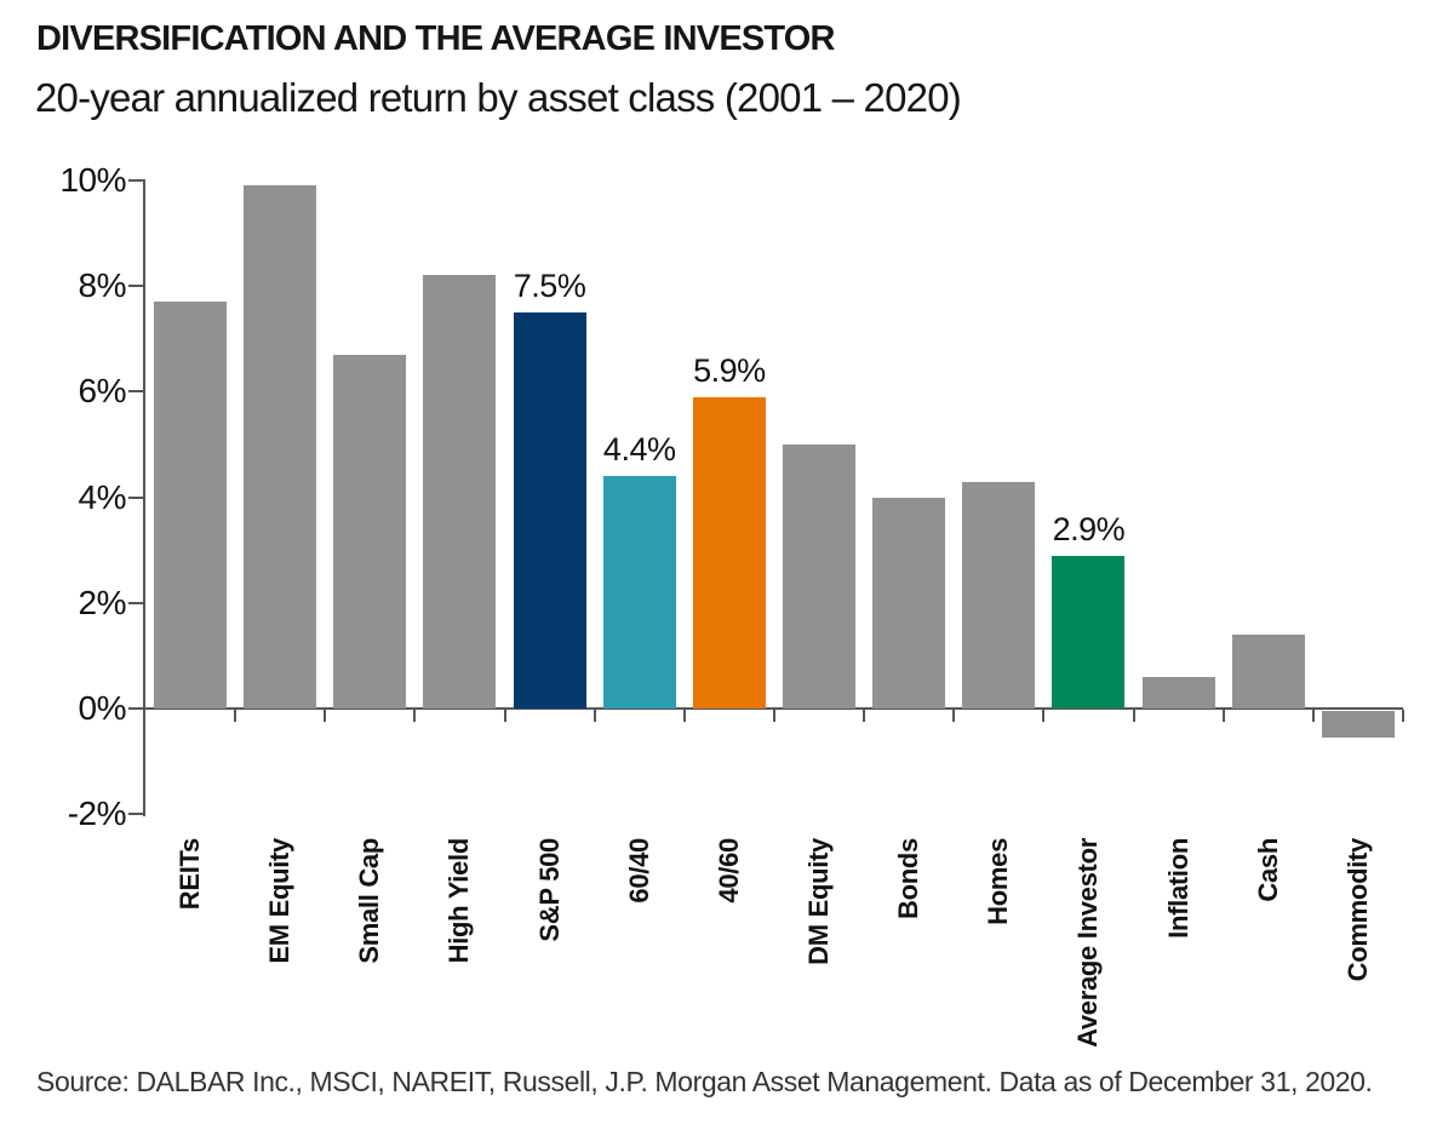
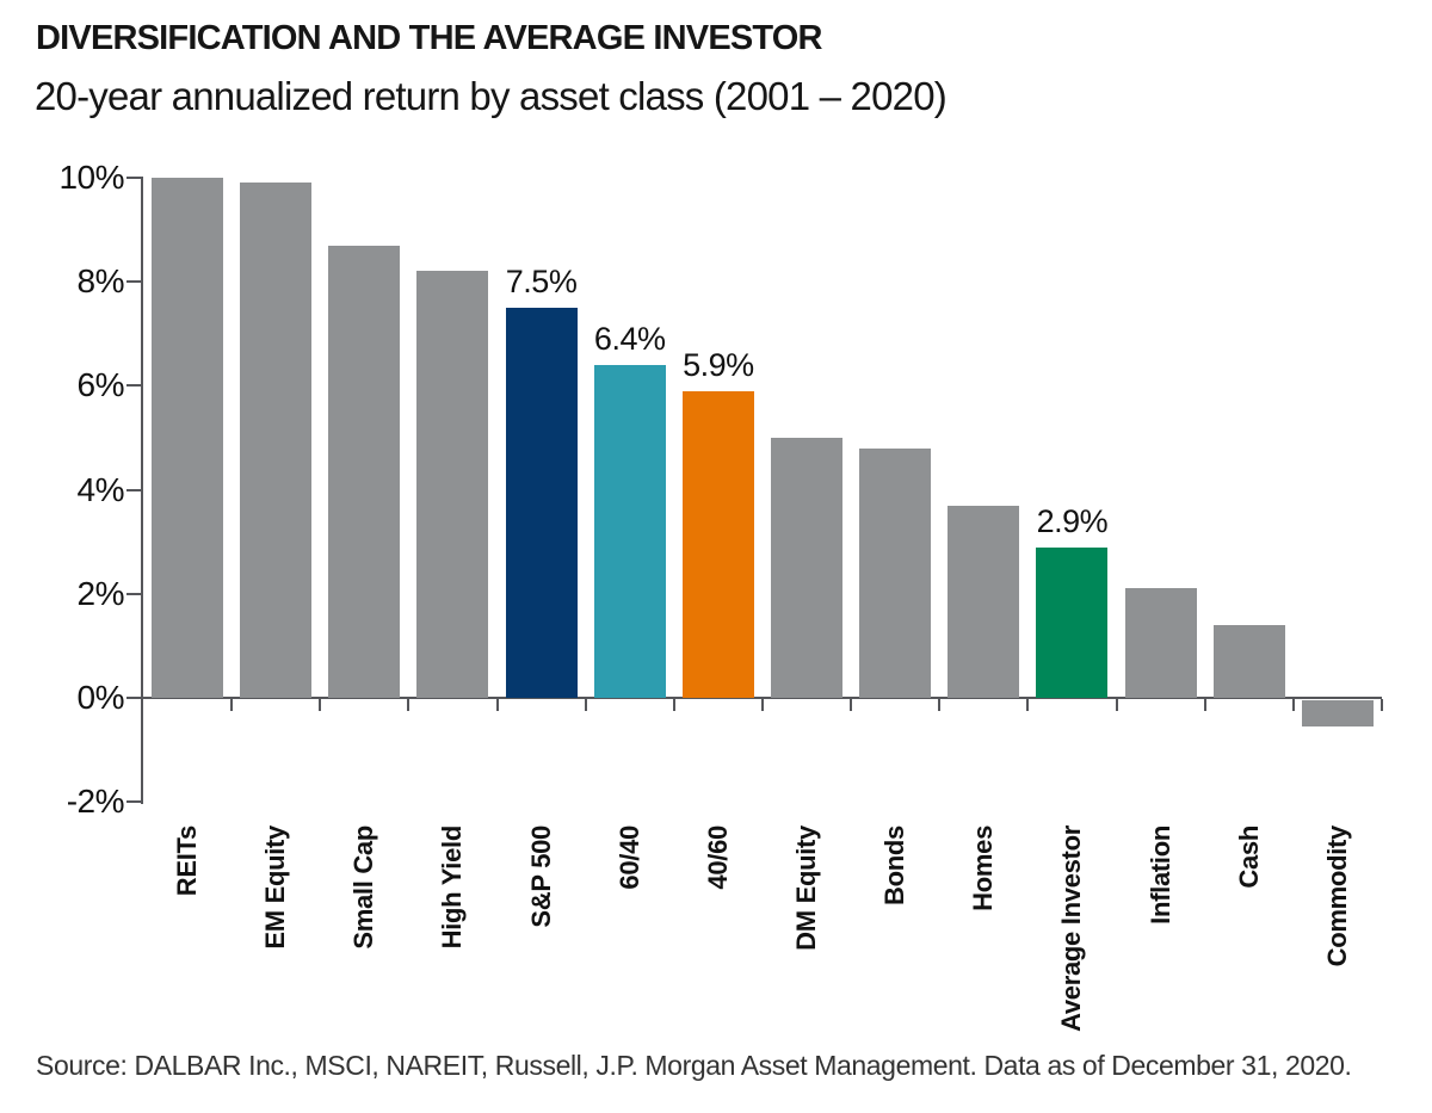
REITs: 7.7% -> 10.0%
Small Cap: 6.7% -> 8.7%
60/40: 4.4% -> 6.4%
Bonds: 4.0% -> 4.8%
Homes: 4.3% -> 3.7%
Inflation: 0.6% -> 2.1%
